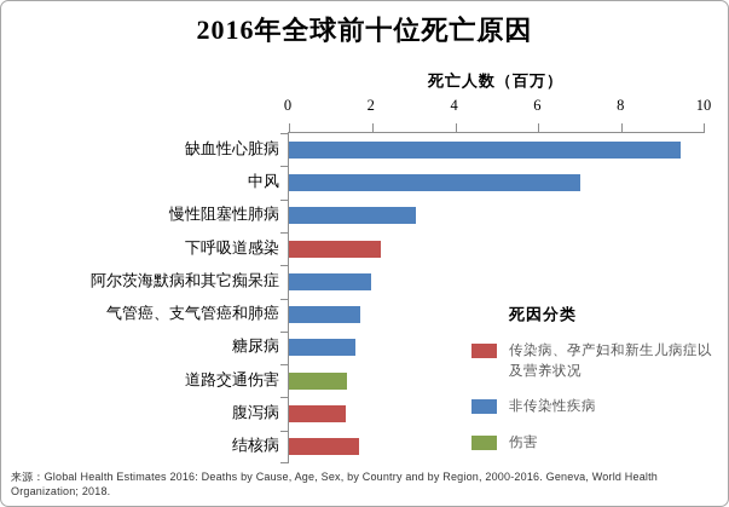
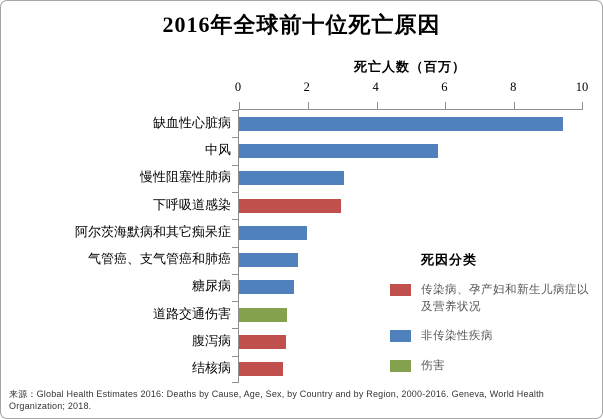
中风: 7.0 -> 5.8
下呼吸道感染: 2.2 -> 3.0
结核病: 1.7 -> 1.3
